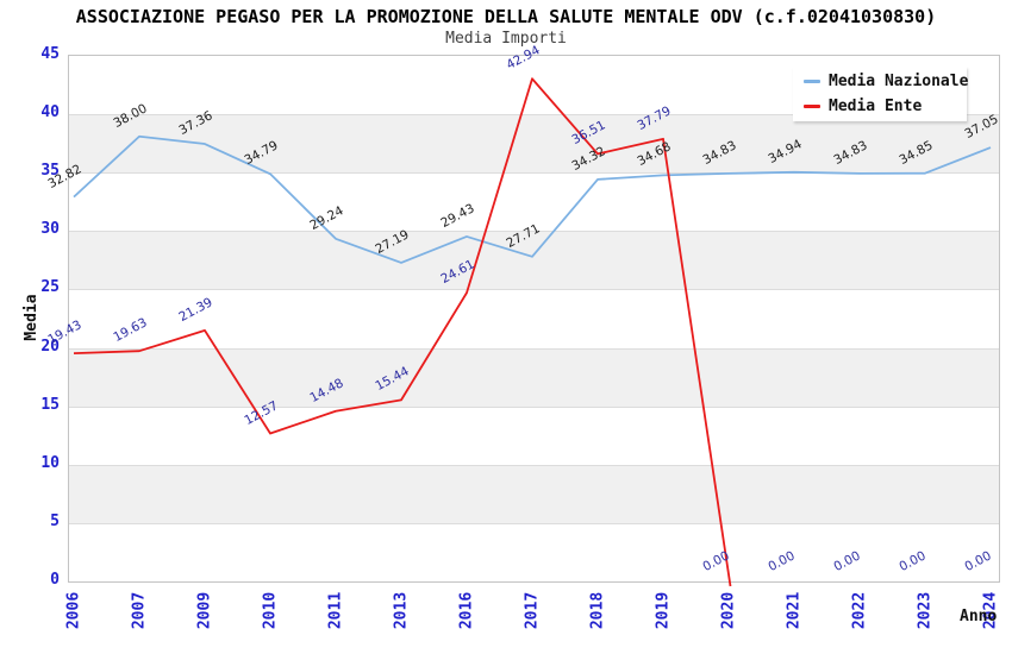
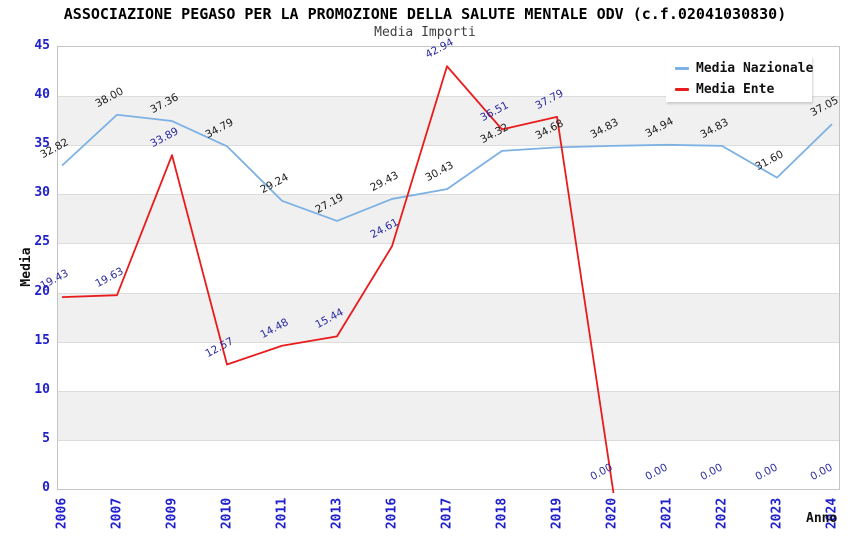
Media Ente/2009: 21.39 -> 33.89
Media Nazionale/2017: 27.71 -> 30.43
Media Nazionale/2023: 34.85 -> 31.60
